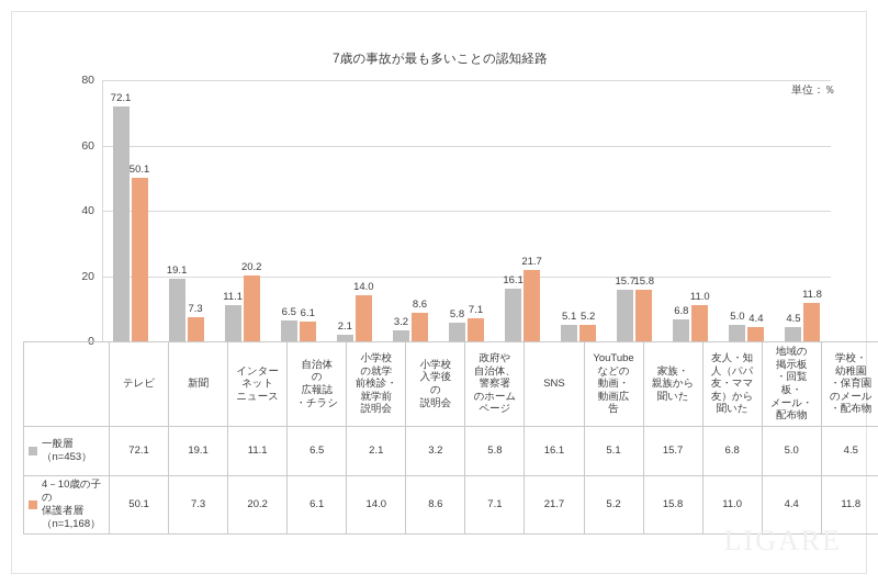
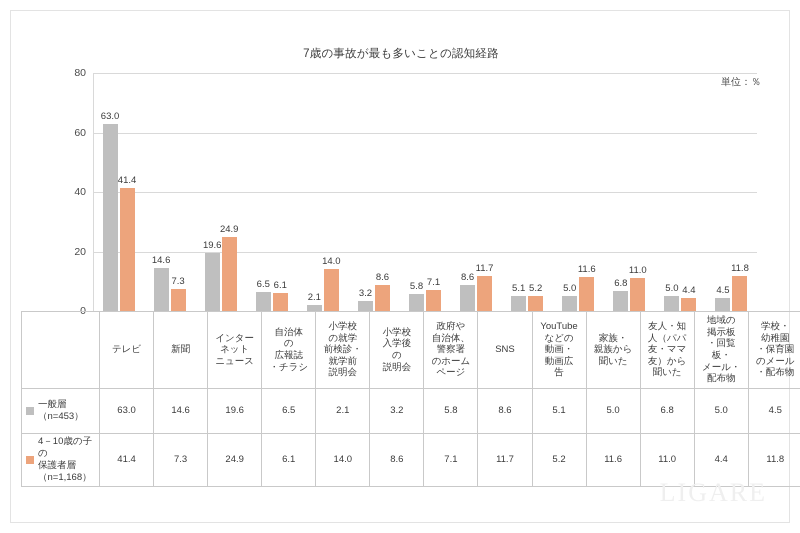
一般層（n=453）/テレビ: 72.1 -> 63.0
4－10歳の子の保護者層（n=1,168）/テレビ: 50.1 -> 41.4
一般層（n=453）/新聞: 19.1 -> 14.6
一般層（n=453）/インターネットニュース: 11.1 -> 19.6
4－10歳の子の保護者層（n=1,168）/インターネットニュース: 20.2 -> 24.9
一般層（n=453）/SNS: 16.1 -> 8.6
4－10歳の子の保護者層（n=1,168）/SNS: 21.7 -> 11.7
一般層（n=453）/家族・親族から聞いた: 15.7 -> 5.0
4－10歳の子の保護者層（n=1,168）/家族・親族から聞いた: 15.8 -> 11.6
